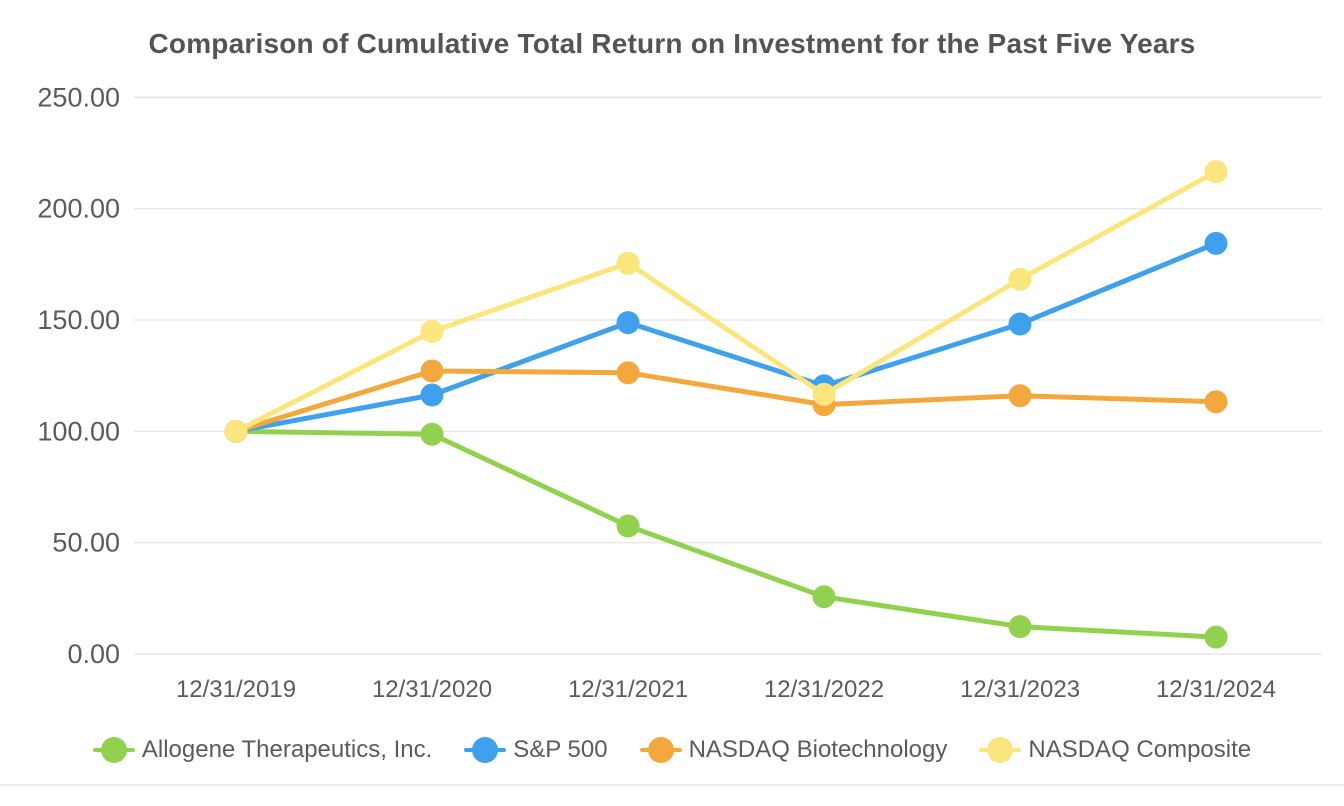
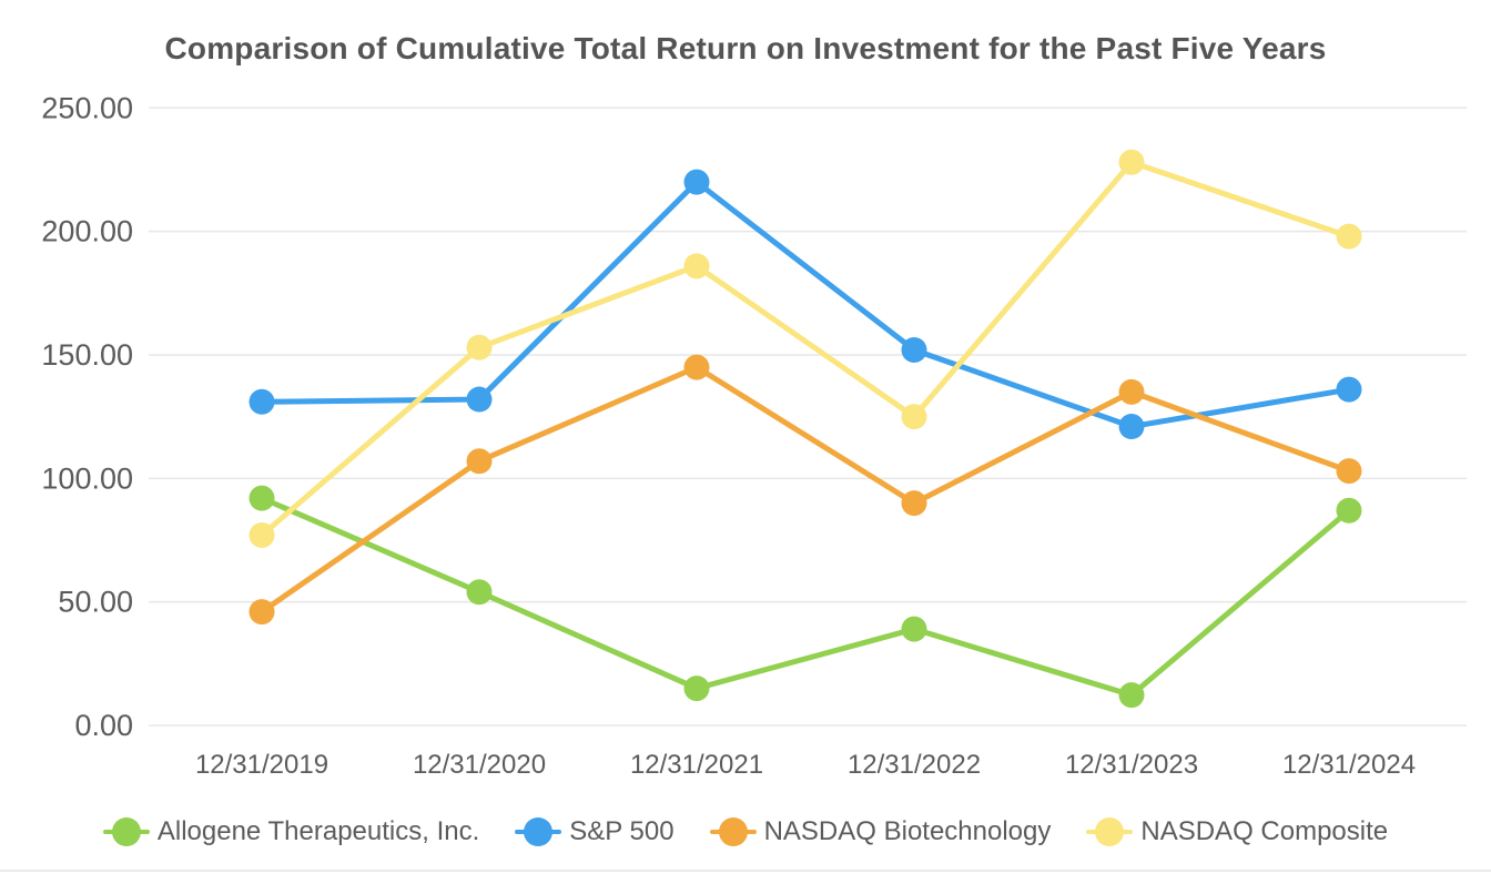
Allogene Therapeutics, Inc./12/31/2019: 100 -> 92
S&P 500/12/31/2019: 100 -> 131
NASDAQ Biotechnology/12/31/2019: 100 -> 46
NASDAQ Composite/12/31/2019: 100 -> 77
Allogene Therapeutics, Inc./12/31/2020: 99 -> 54
S&P 500/12/31/2020: 116 -> 132
NASDAQ Biotechnology/12/31/2020: 127 -> 107
NASDAQ Composite/12/31/2020: 145 -> 153
Allogene Therapeutics, Inc./12/31/2021: 58 -> 15
S&P 500/12/31/2021: 149 -> 220
NASDAQ Biotechnology/12/31/2021: 126 -> 145
NASDAQ Composite/12/31/2021: 176 -> 186
Allogene Therapeutics, Inc./12/31/2022: 26 -> 39
S&P 500/12/31/2022: 120 -> 152
NASDAQ Biotechnology/12/31/2022: 112 -> 90
NASDAQ Composite/12/31/2022: 117 -> 125
S&P 500/12/31/2023: 148 -> 121
NASDAQ Biotechnology/12/31/2023: 116 -> 135
NASDAQ Composite/12/31/2023: 168 -> 228
Allogene Therapeutics, Inc./12/31/2024: 8 -> 87
S&P 500/12/31/2024: 184 -> 136
NASDAQ Biotechnology/12/31/2024: 113 -> 103
NASDAQ Composite/12/31/2024: 217 -> 198
